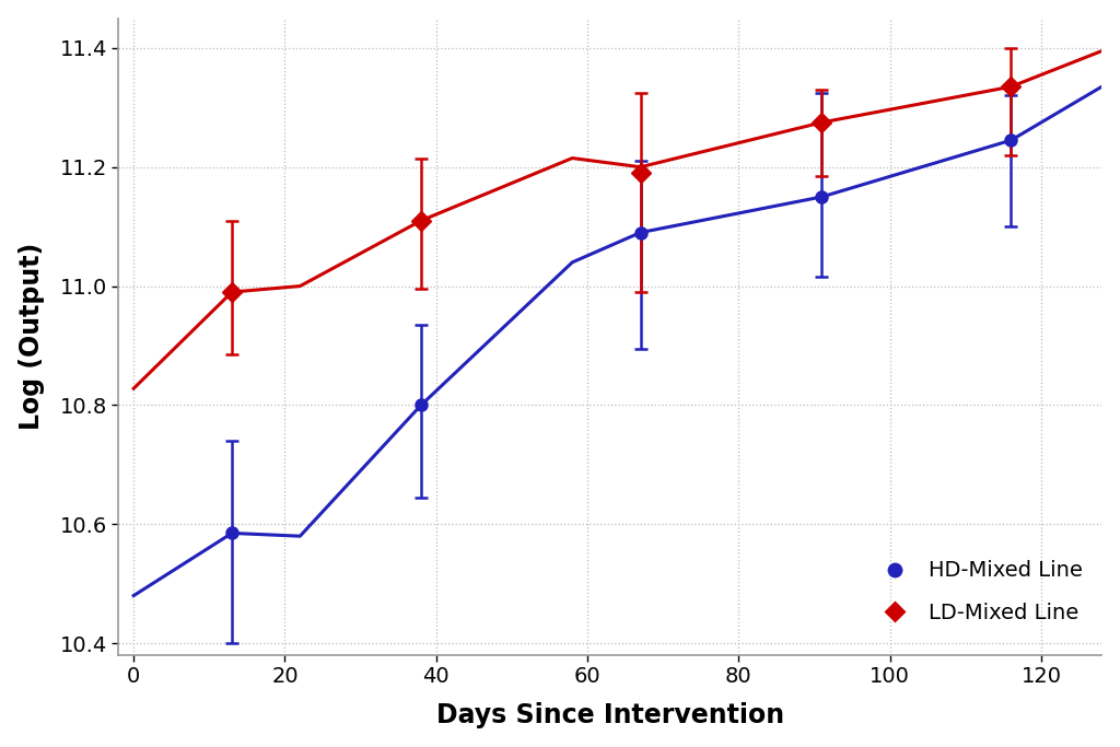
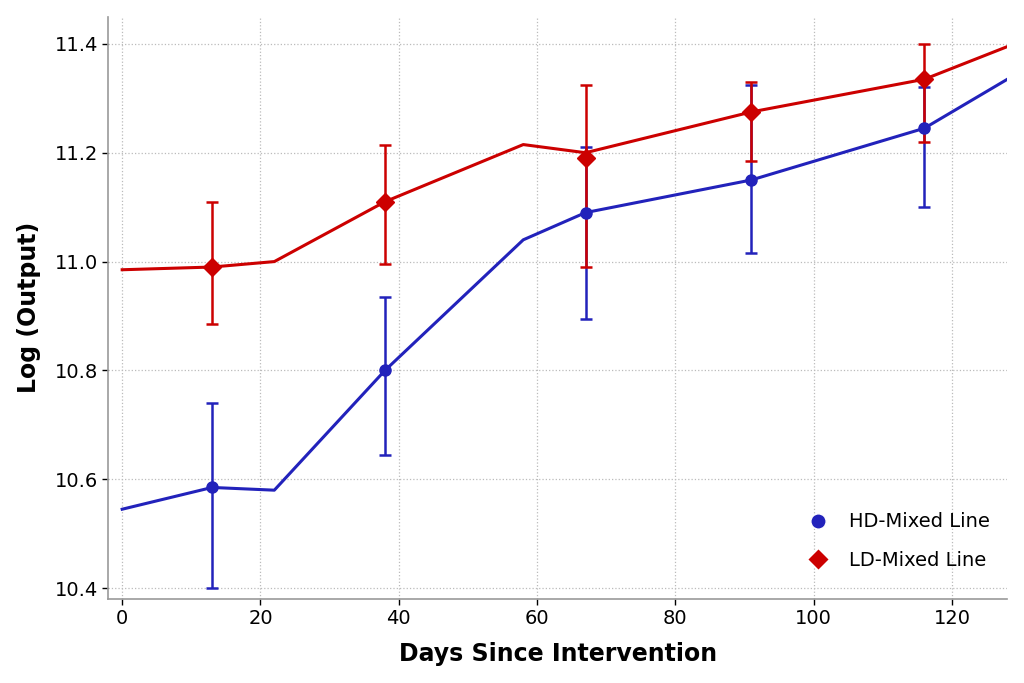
HD-Mixed Line/0: 10.480 -> 10.545
LD-Mixed Line/0: 10.828 -> 10.985
